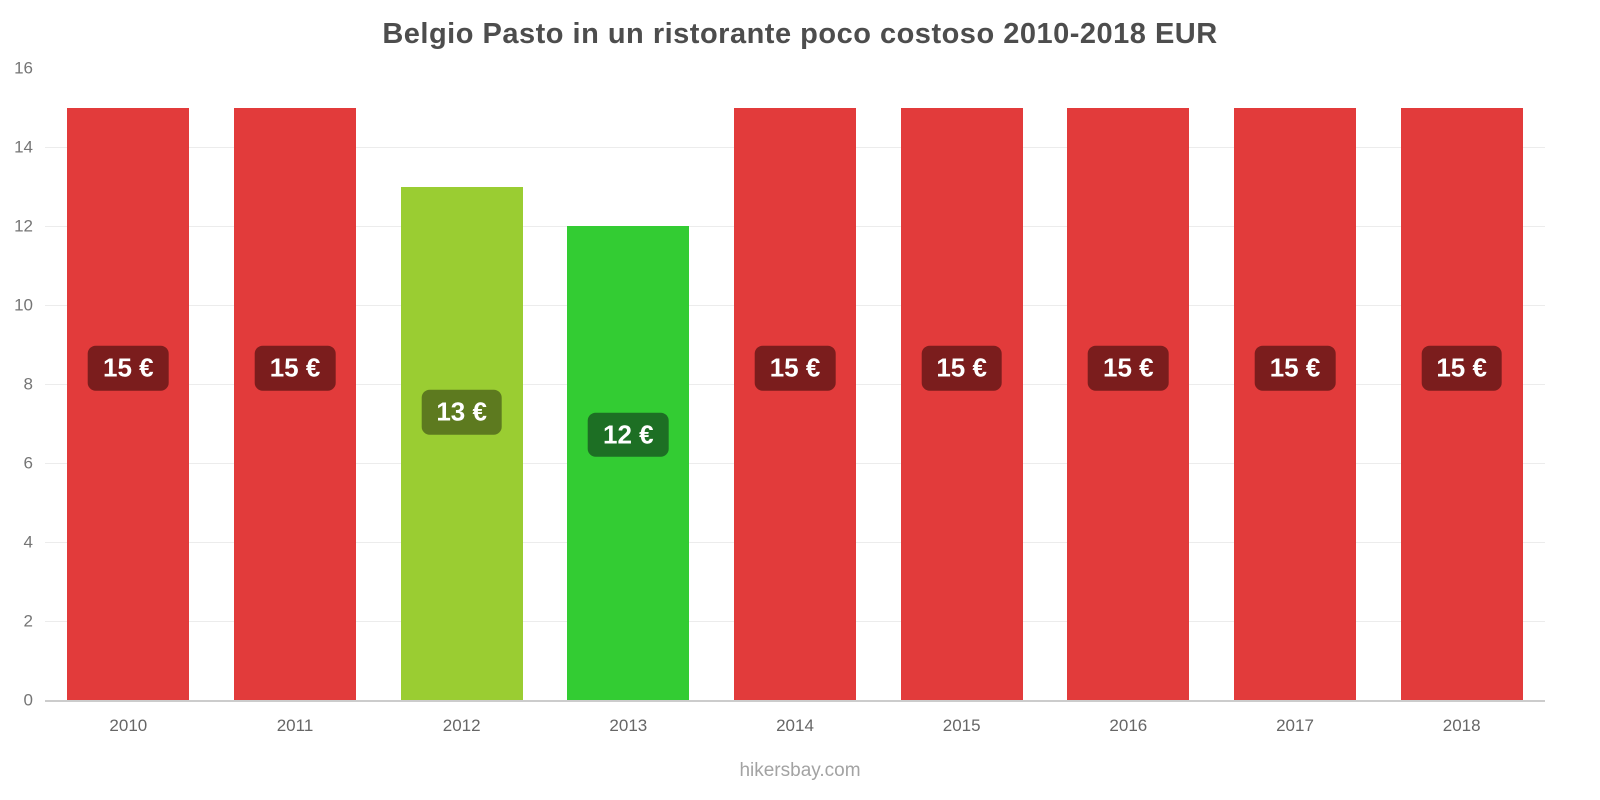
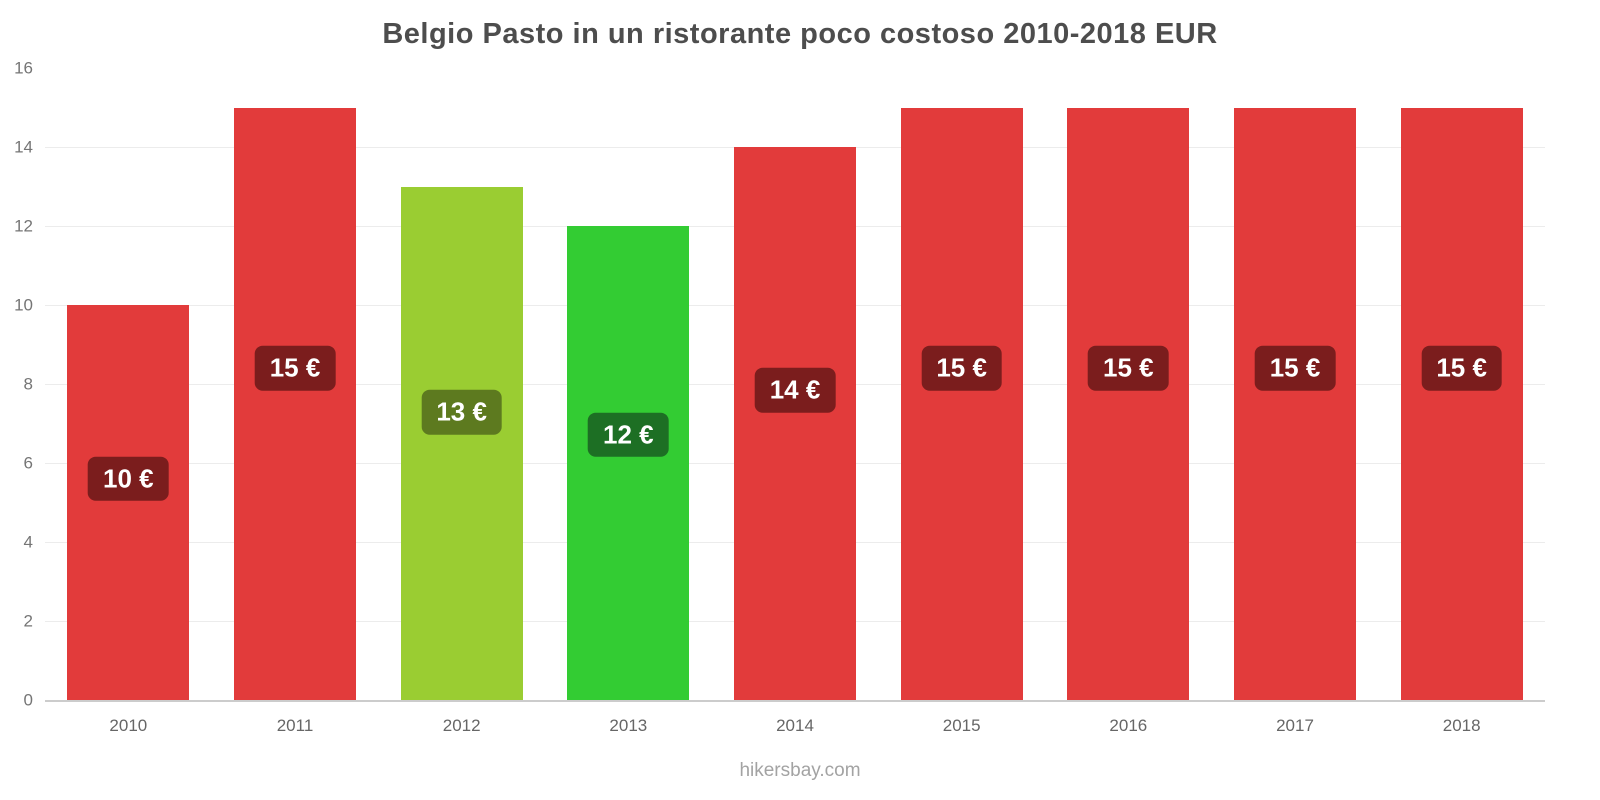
2010: 15 -> 10
2014: 15 -> 14
